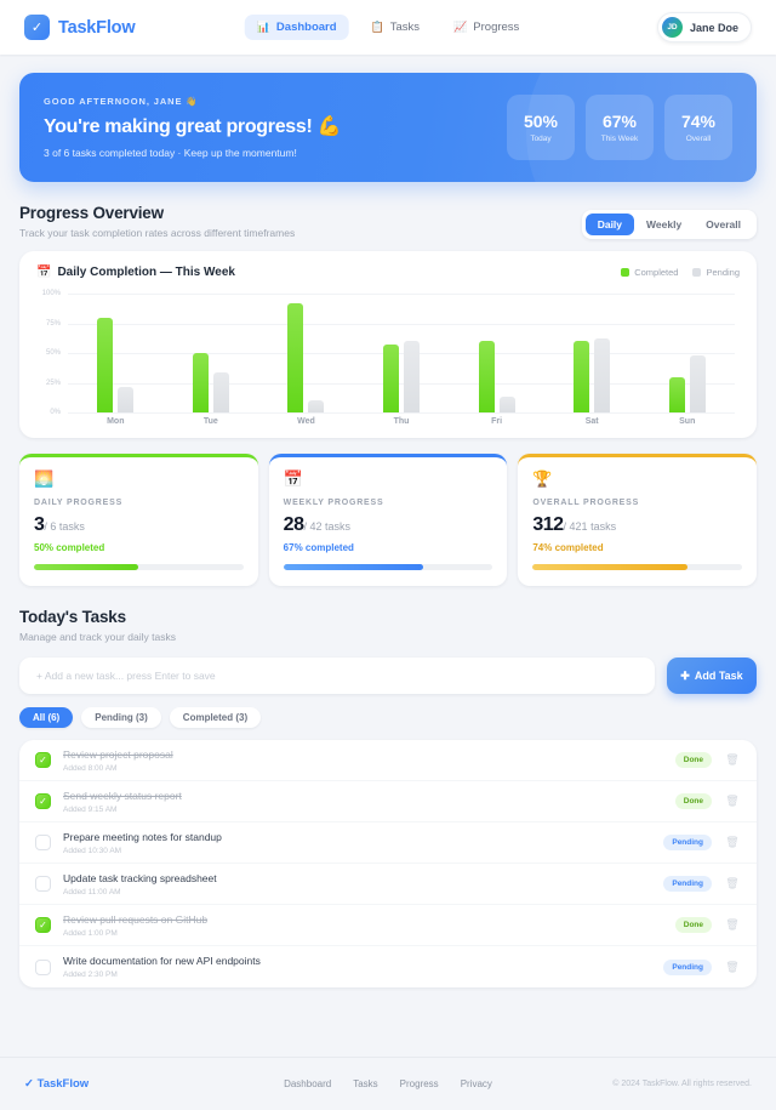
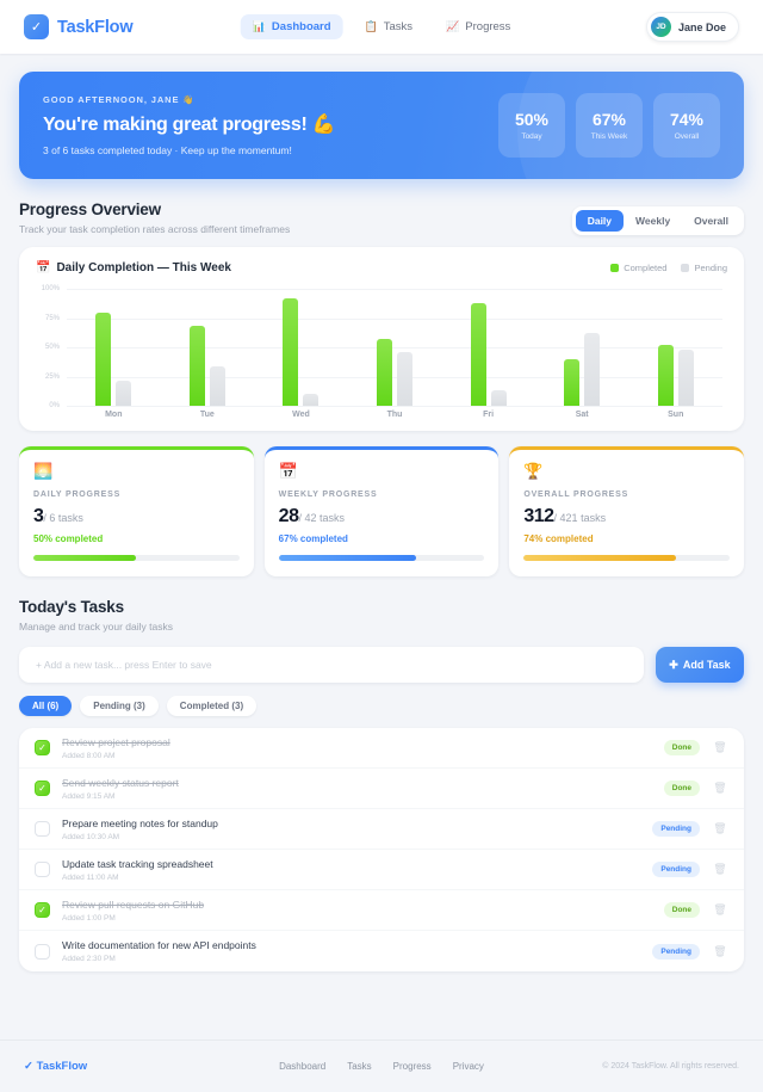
Completed/Tue: 50% -> 70%
Pending/Thu: 60% -> 50%
Completed/Fri: 60% -> 90%
Completed/Sat: 60% -> 40%
Completed/Sun: 30% -> 50%
